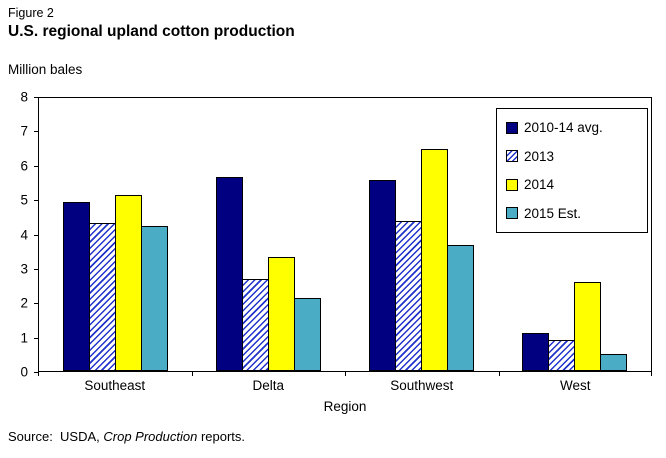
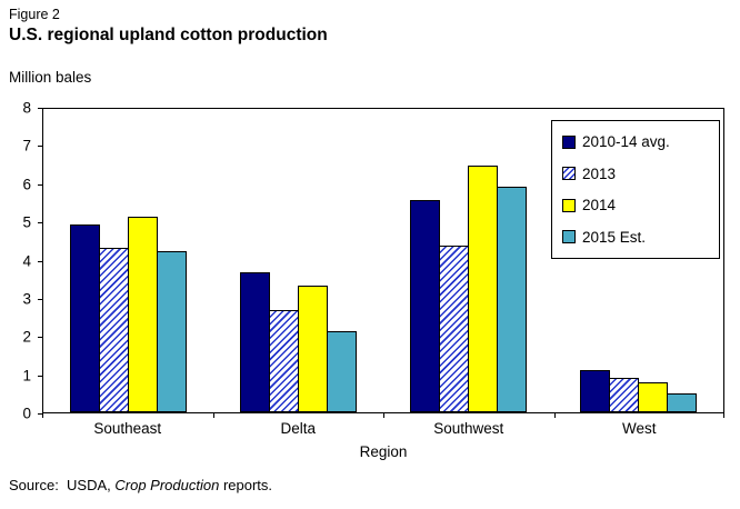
2010-14 avg./Delta: 5.7 -> 3.7
2015 Est./Southwest: 3.7 -> 6.0
2014/West: 2.6 -> 0.8
